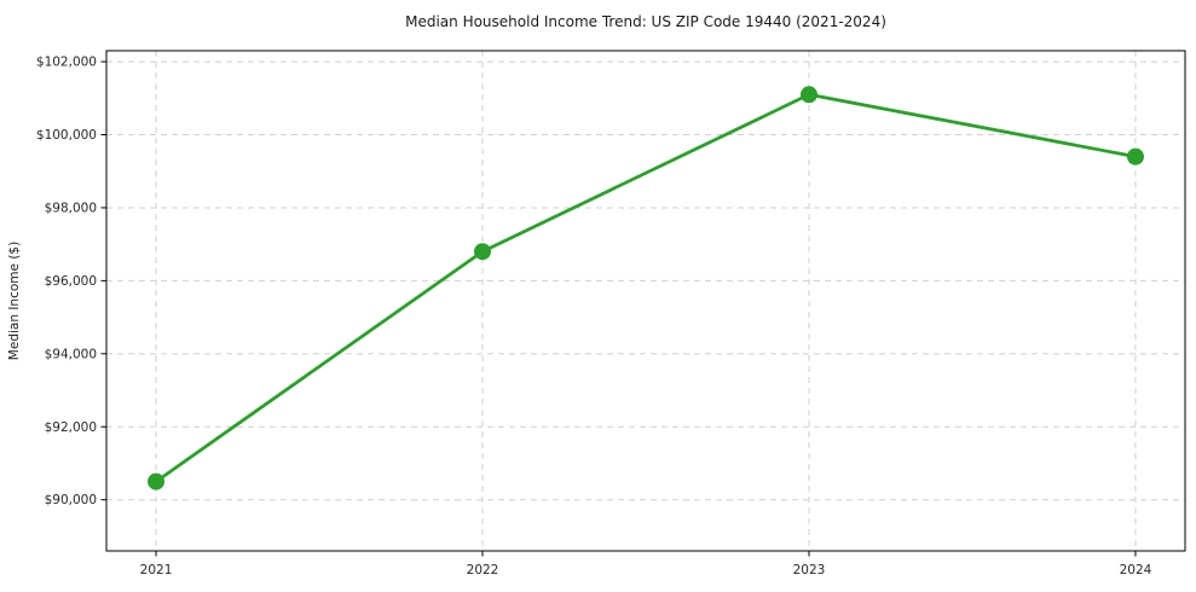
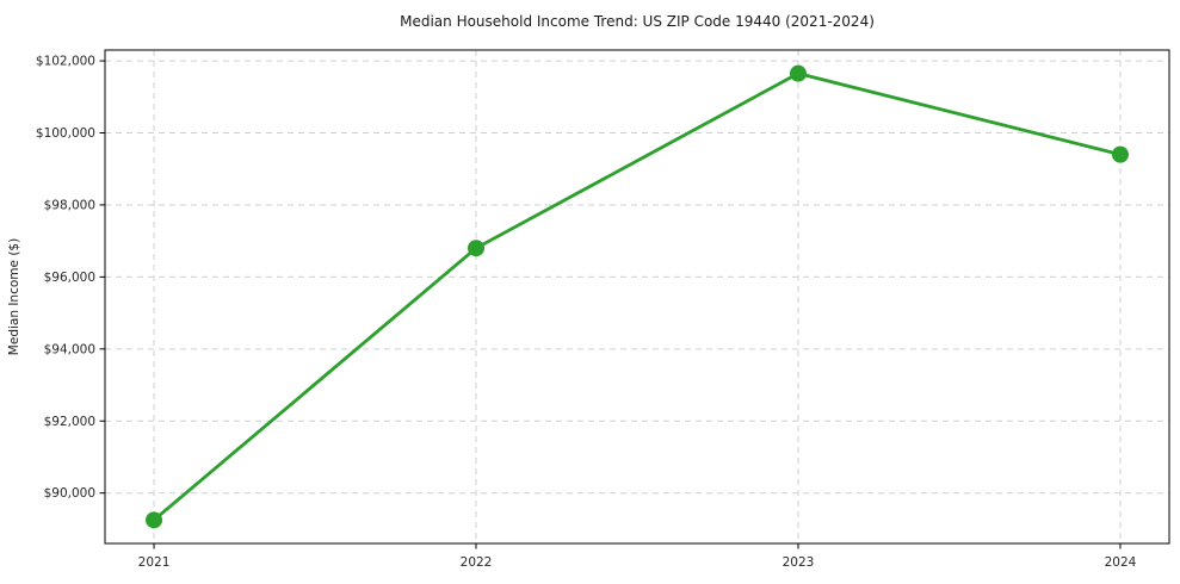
2021: $90500 -> $89200
2023: $101100 -> $101600
